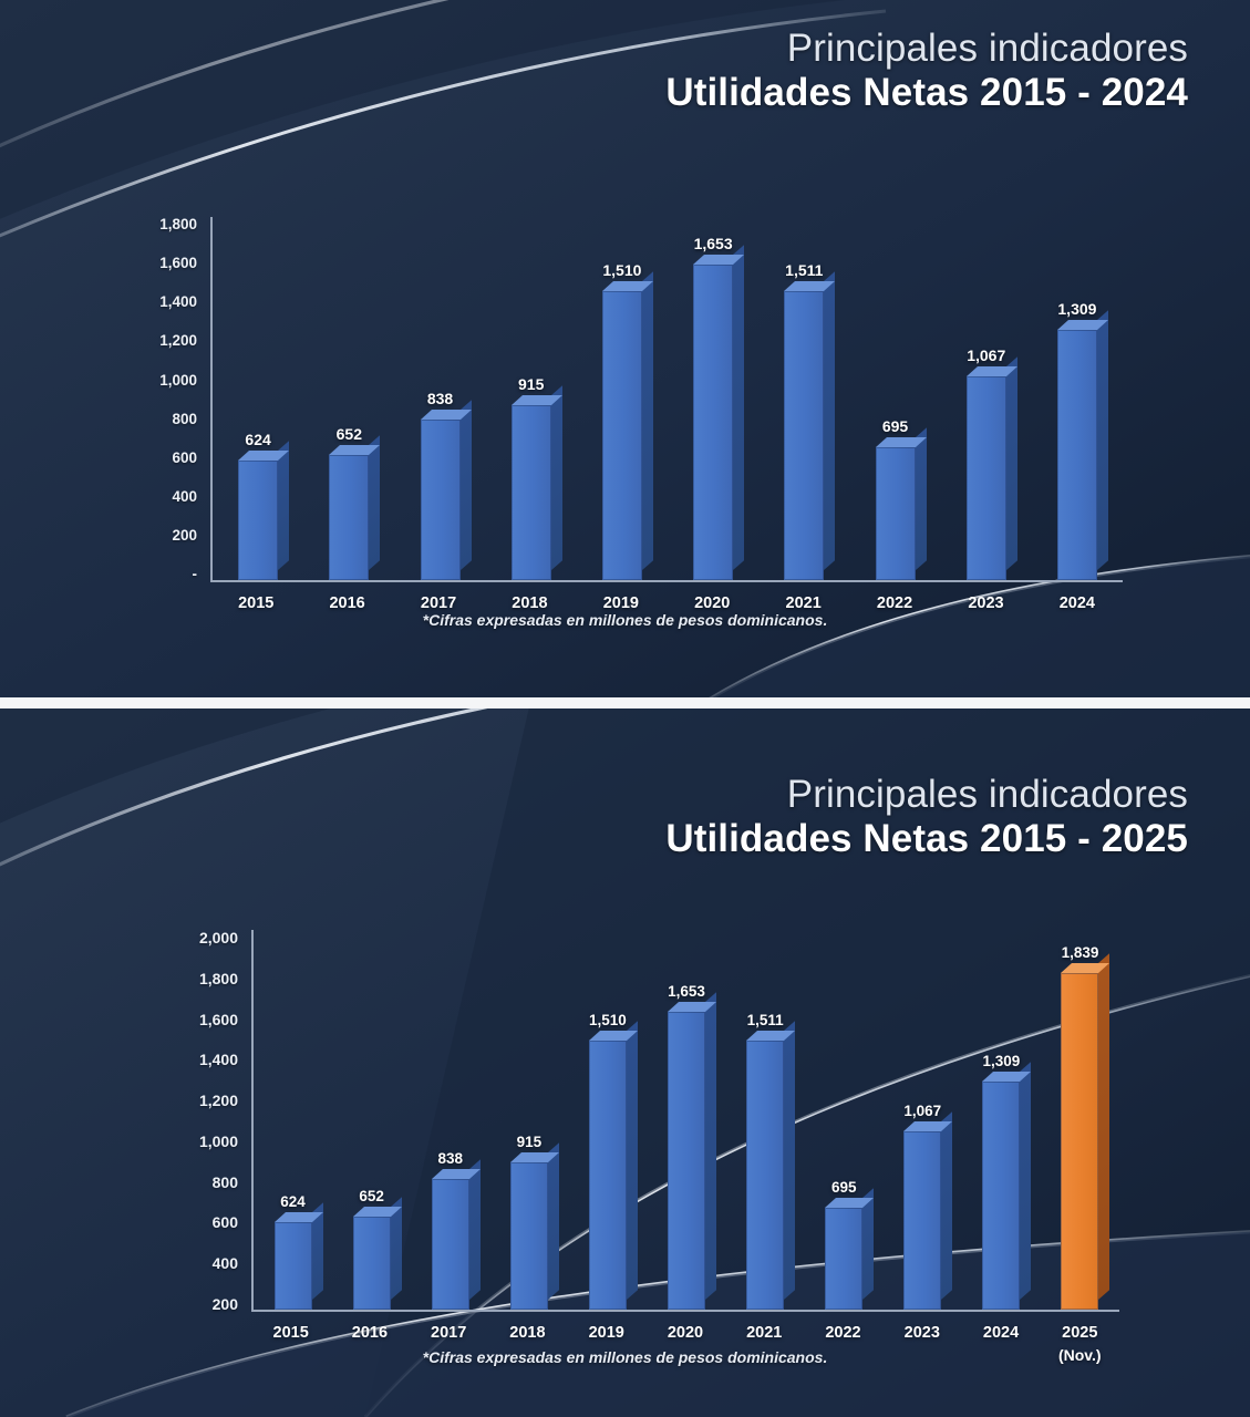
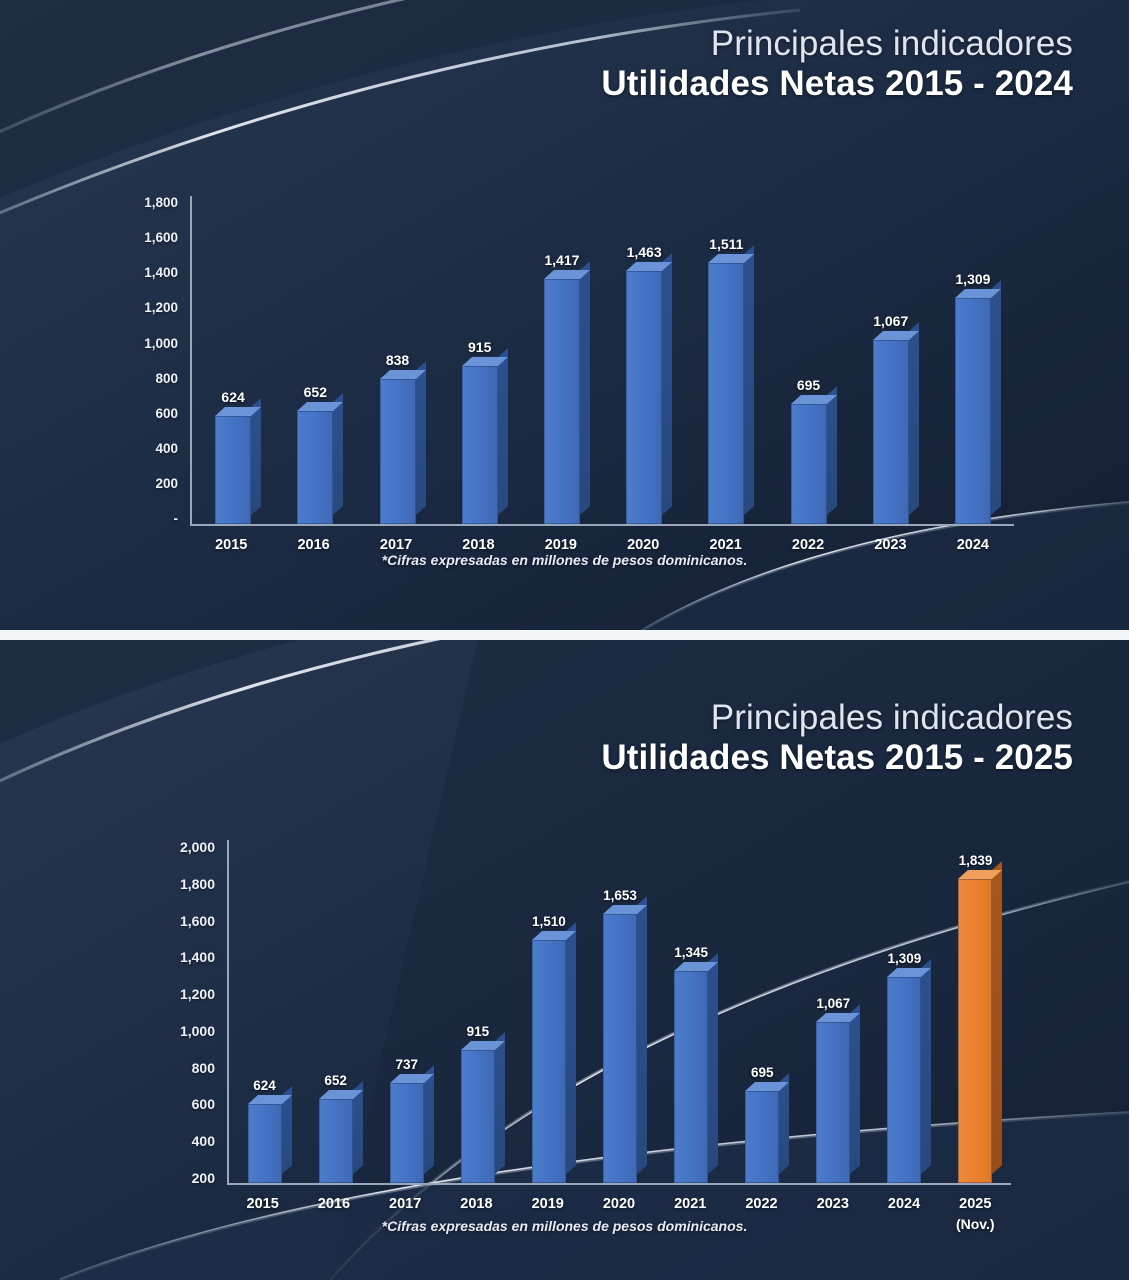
Utilidades Netas 2015 - 2024/2019: 1,510 -> 1,417
Utilidades Netas 2015 - 2024/2020: 1,653 -> 1,463
Utilidades Netas 2015 - 2025/2017: 838 -> 737
Utilidades Netas 2015 - 2025/2021: 1,511 -> 1,345
